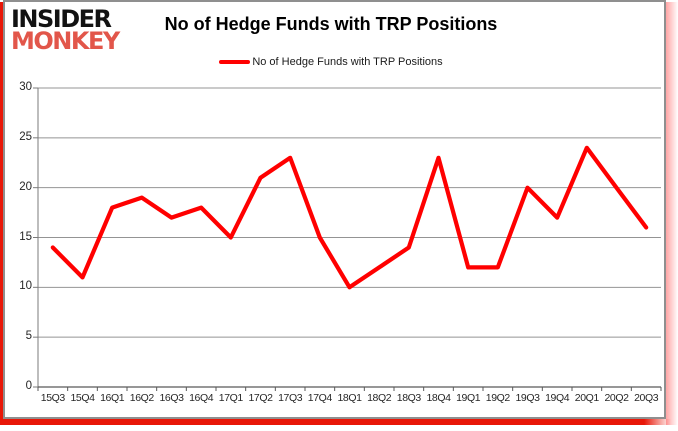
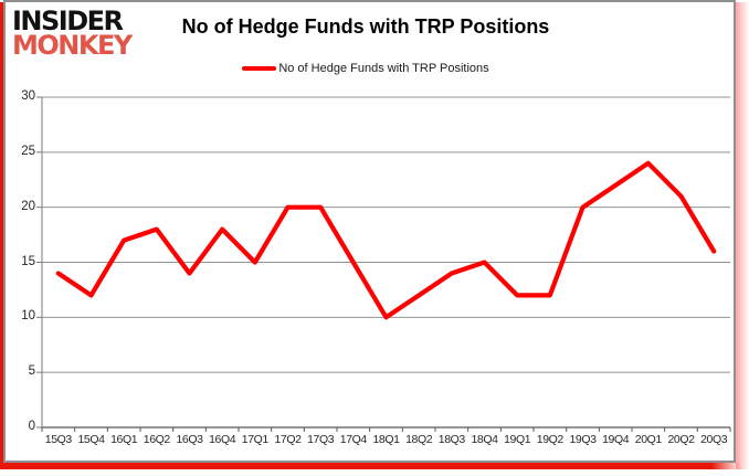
15Q4: 11 -> 12
16Q1: 18 -> 17
16Q2: 19 -> 18
16Q3: 17 -> 14
17Q2: 21 -> 20
17Q3: 23 -> 20
18Q4: 23 -> 15
19Q4: 17 -> 22
20Q2: 20 -> 21
